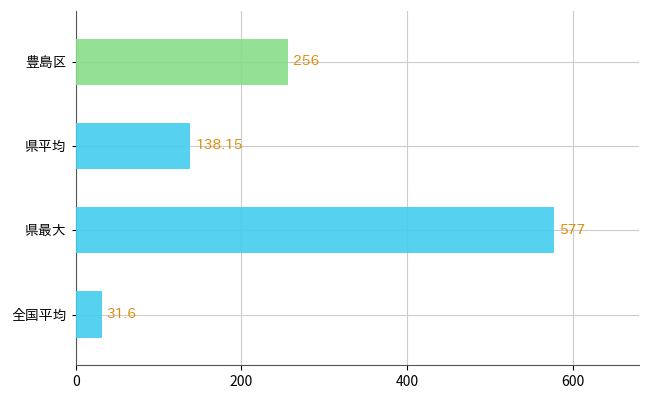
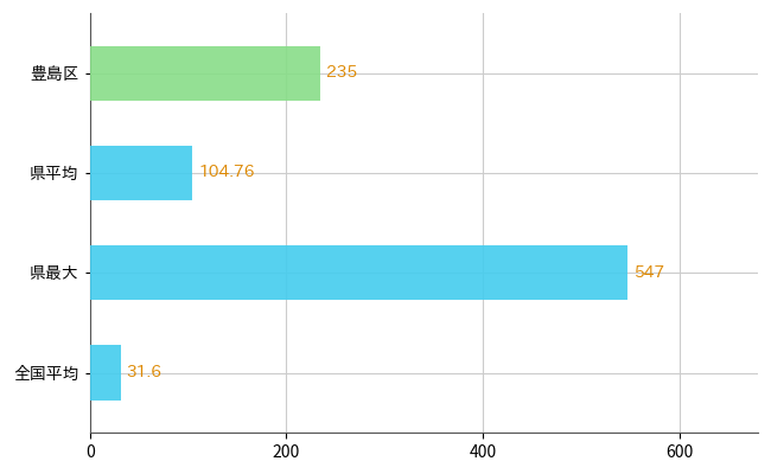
豊島区: 256 -> 235
県平均: 138.15 -> 104.76
県最大: 577 -> 547
